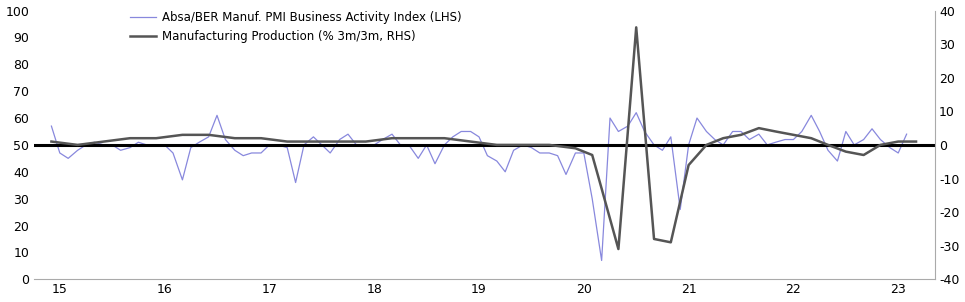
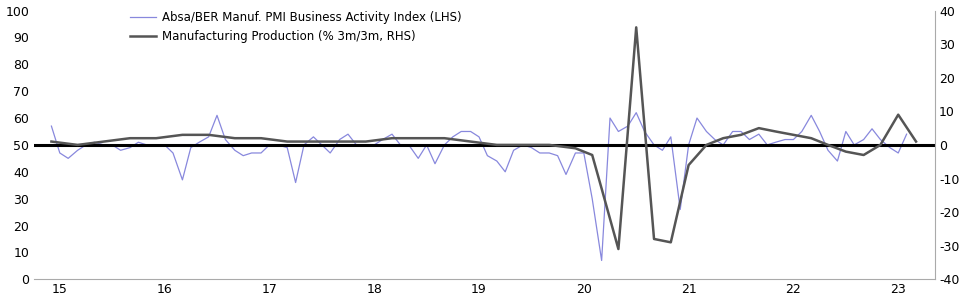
Manufacturing Production (% 3m/3m, RHS)/23: 1 -> 9
